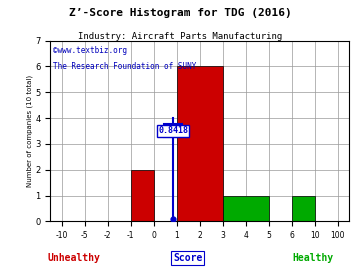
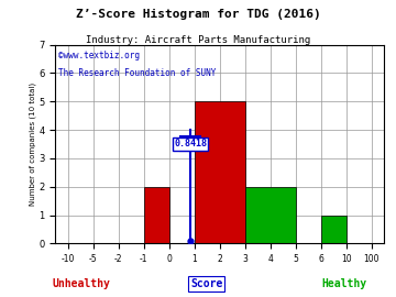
2: 6 -> 5
4: 1 -> 2
